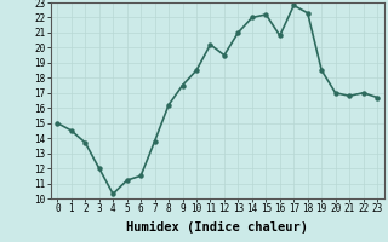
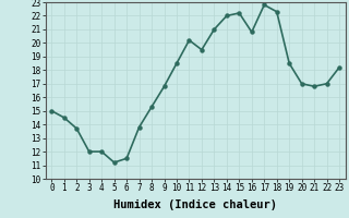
4: 10.3 -> 12.0
8: 16.2 -> 15.3
9: 17.5 -> 16.8
23: 16.7 -> 18.2
